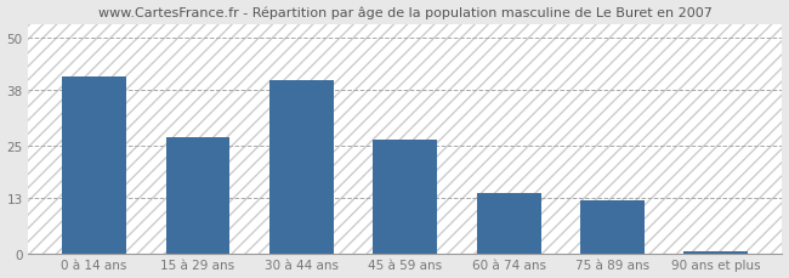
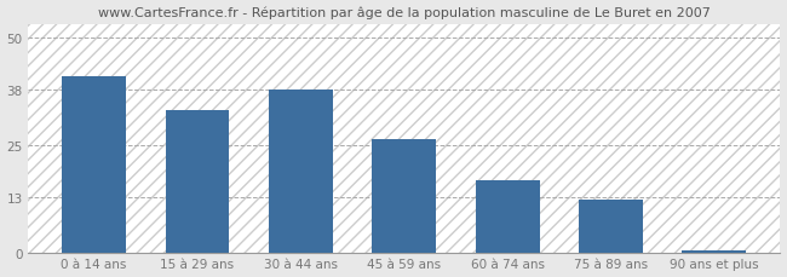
15 à 29 ans: 27.0 -> 33.0
30 à 44 ans: 40.0 -> 38.0
60 à 74 ans: 14.0 -> 17.0
